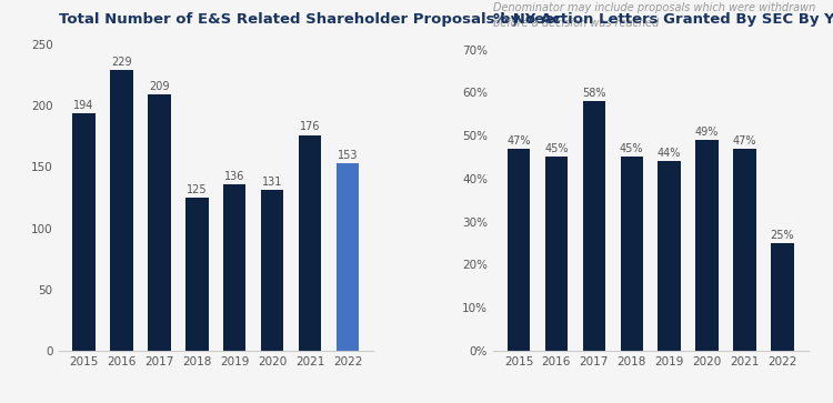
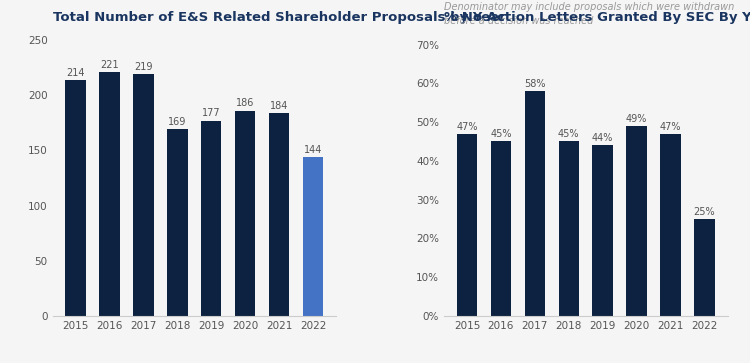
Total Number of E&S Related Shareholder Proposals by Year/2015: 194 -> 214
Total Number of E&S Related Shareholder Proposals by Year/2016: 229 -> 221
Total Number of E&S Related Shareholder Proposals by Year/2017: 209 -> 219
Total Number of E&S Related Shareholder Proposals by Year/2018: 125 -> 169
Total Number of E&S Related Shareholder Proposals by Year/2019: 136 -> 177
Total Number of E&S Related Shareholder Proposals by Year/2020: 131 -> 186
Total Number of E&S Related Shareholder Proposals by Year/2021: 176 -> 184
Total Number of E&S Related Shareholder Proposals by Year/2022: 153 -> 144
